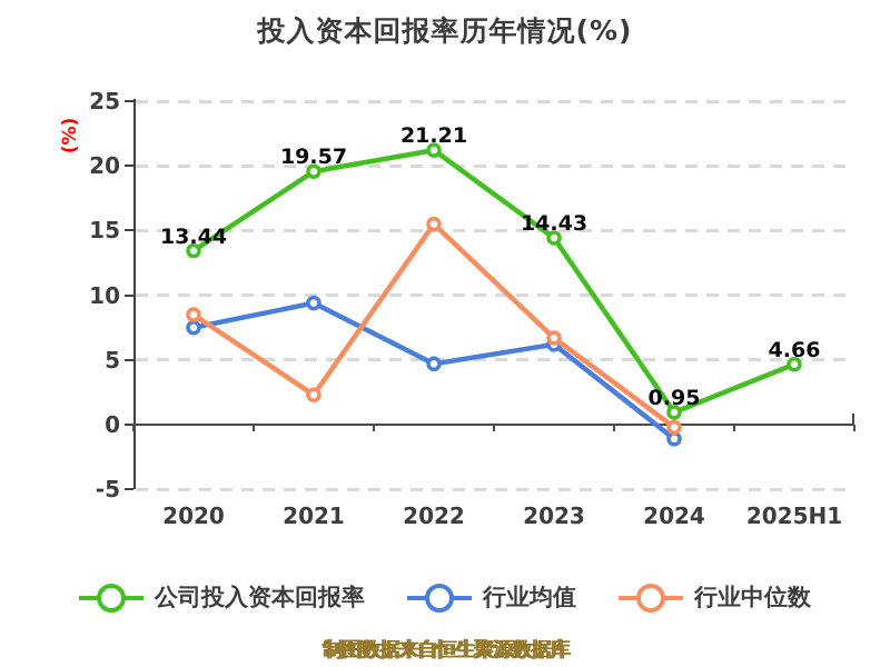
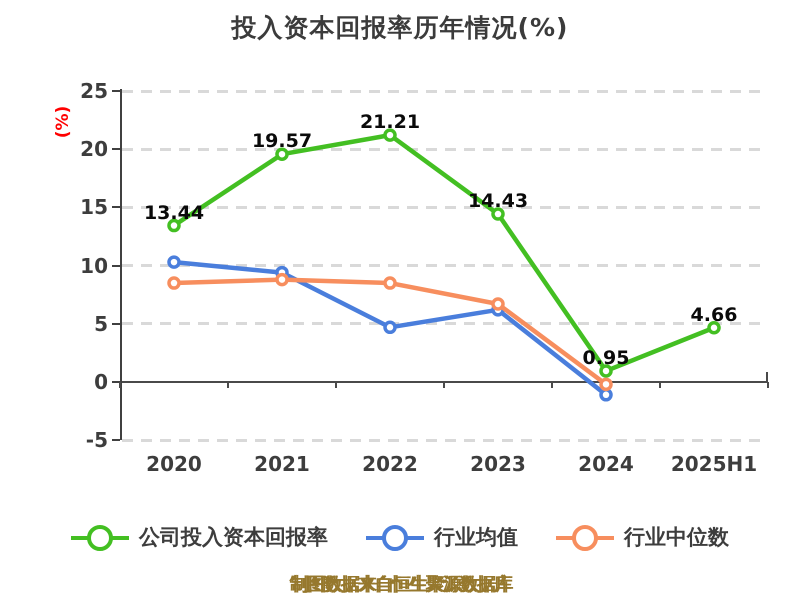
行业均值/2020: 7.5 -> 10.3
行业中位数/2021: 2.3 -> 8.8
行业中位数/2022: 15.5 -> 8.5
